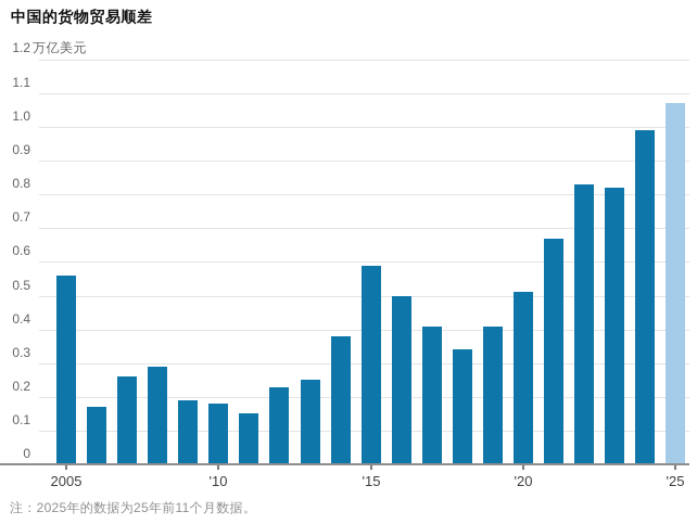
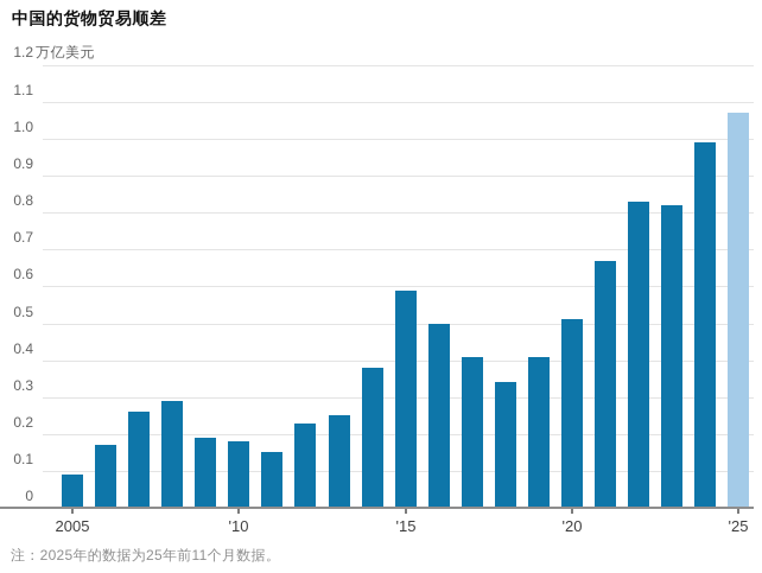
2005: 0.56 -> 0.09
